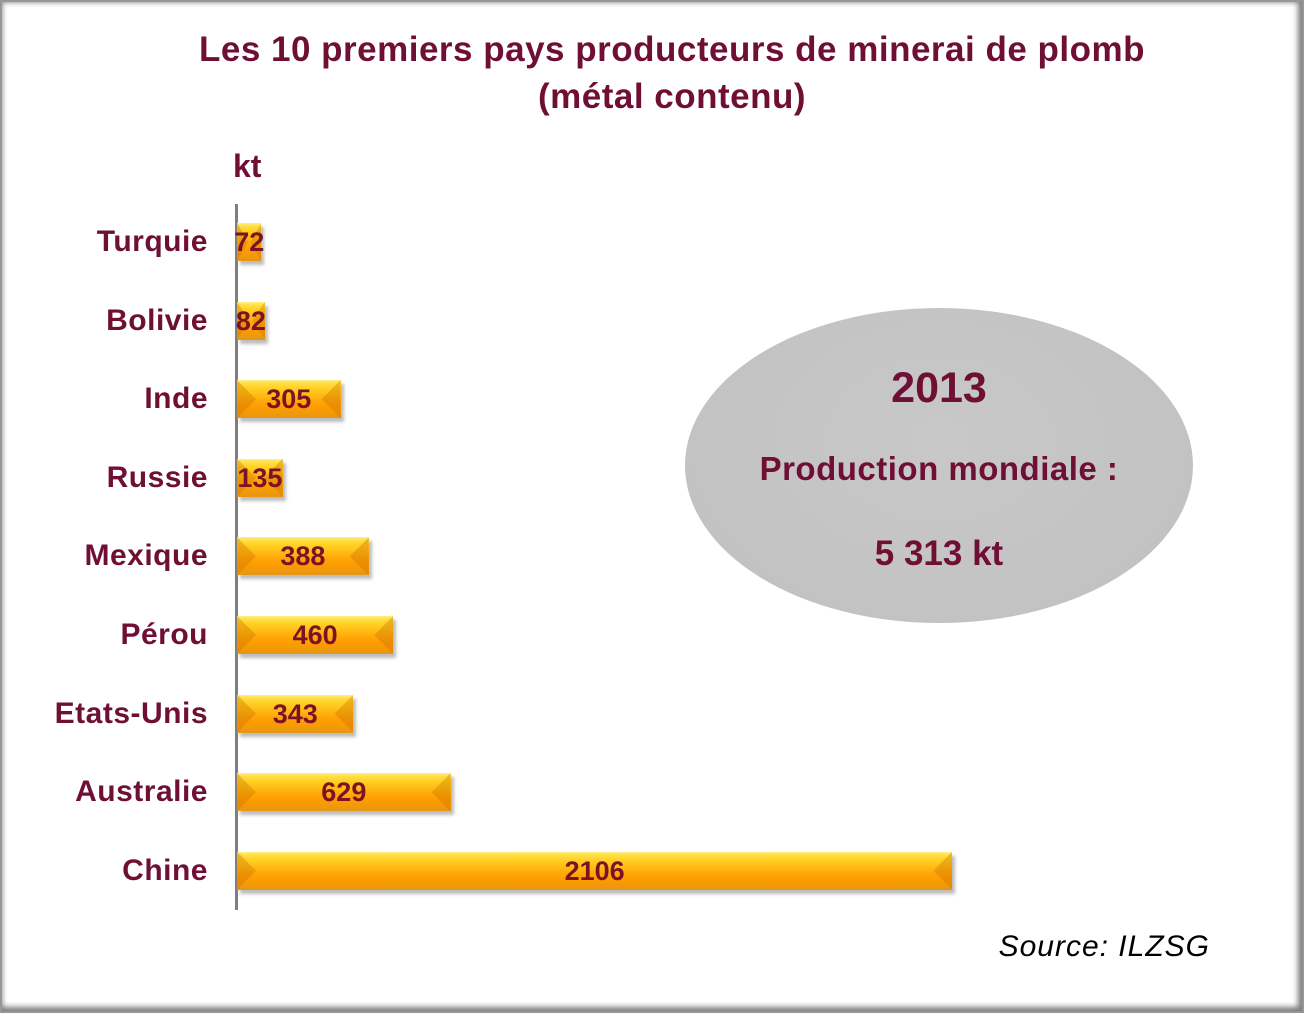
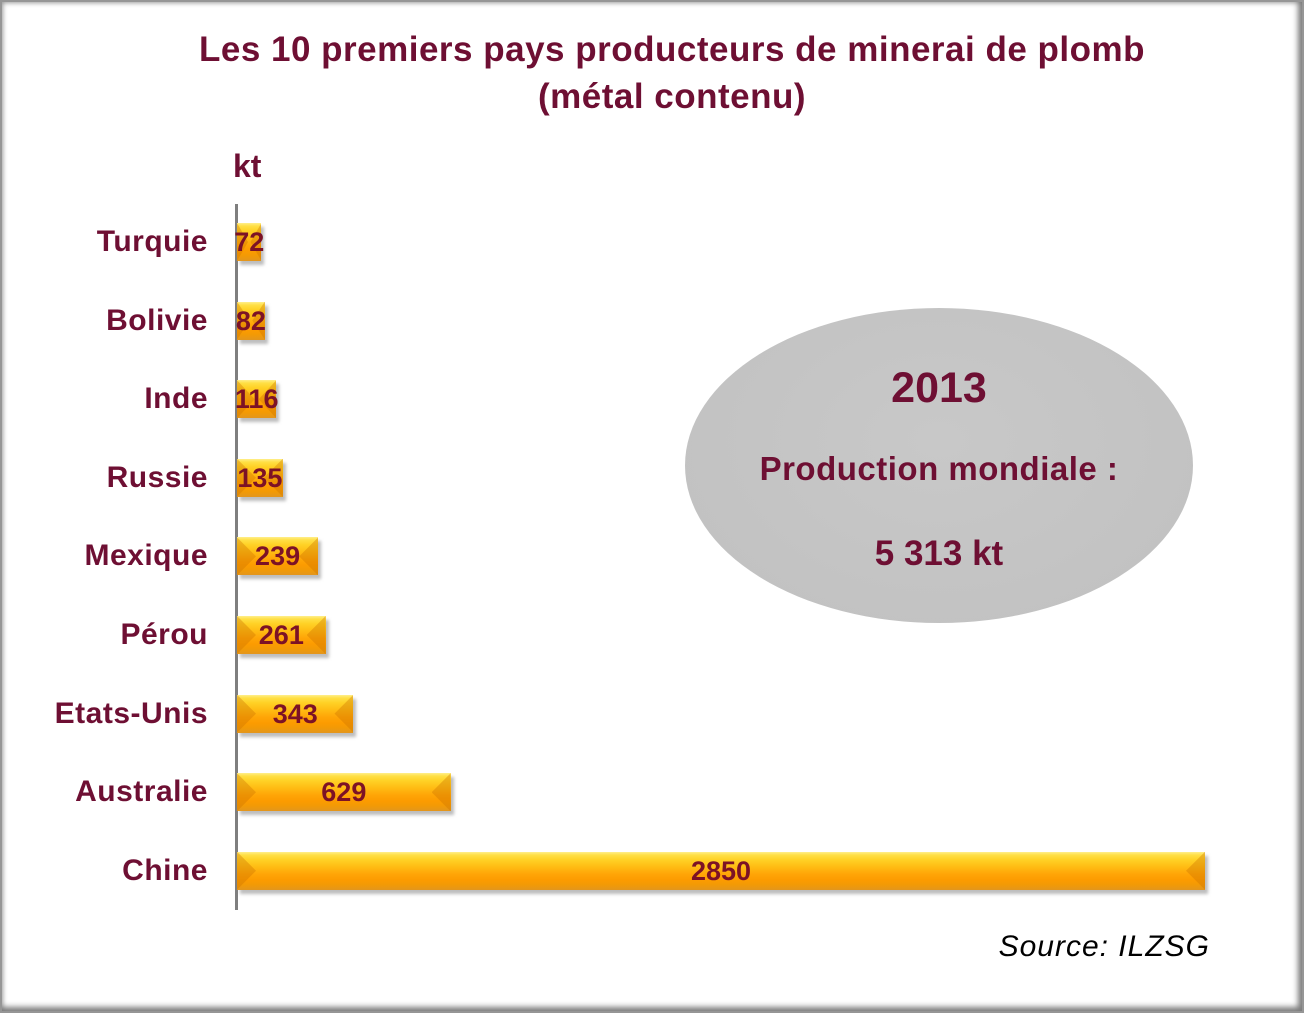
Inde: 305 -> 116
Mexique: 388 -> 239
Pérou: 460 -> 261
Chine: 2106 -> 2850
